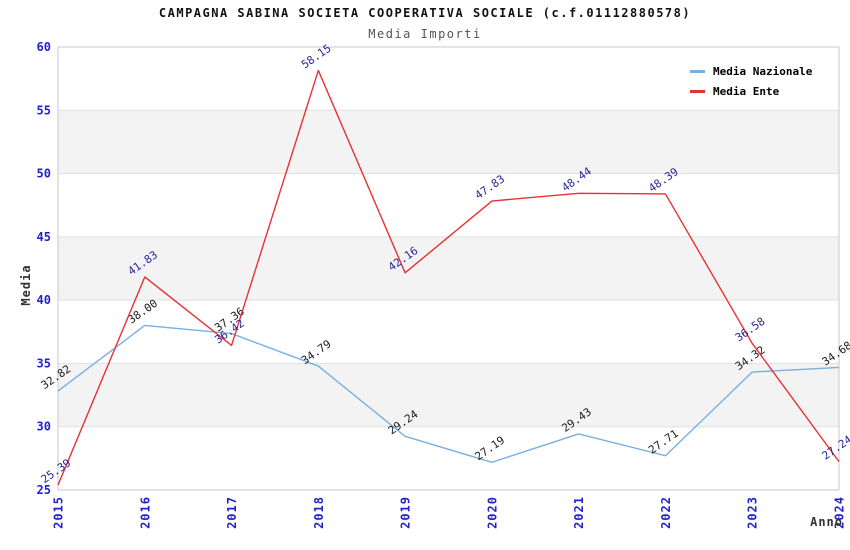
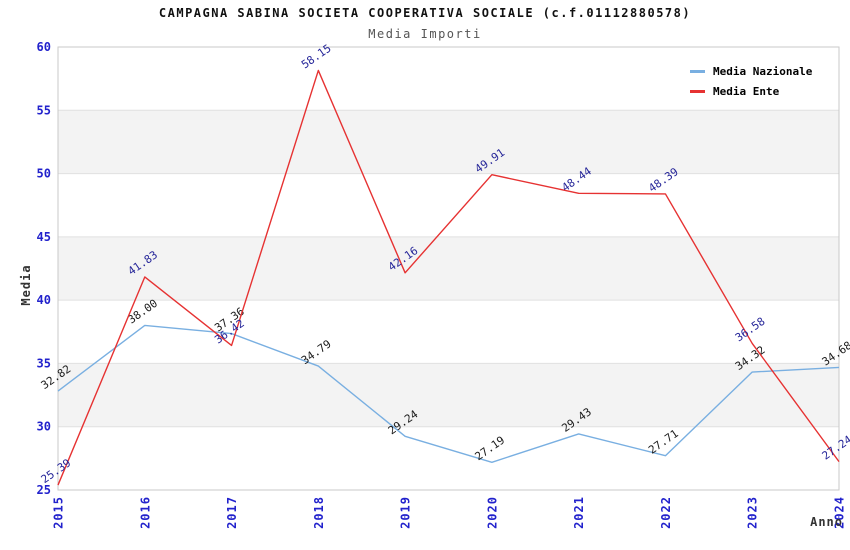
Media Ente/2020: 47.83 -> 49.91
